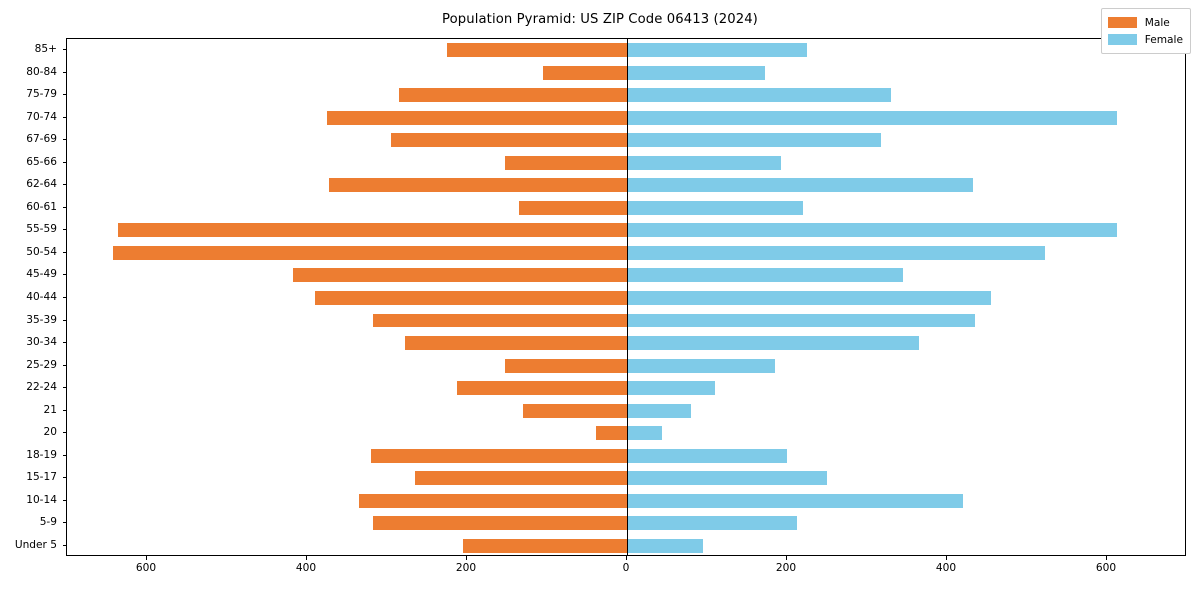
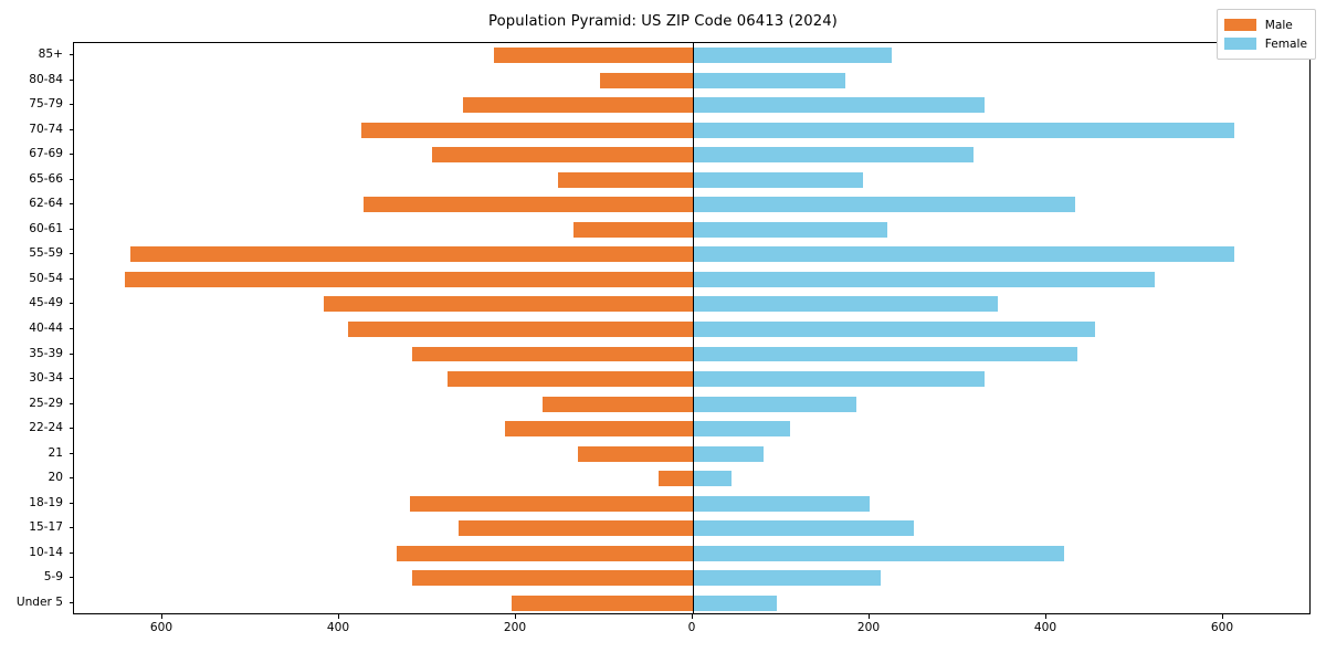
Male/75-79: 280 -> 260
Female/30-34: 360 -> 330
Male/25-29: 150 -> 170
